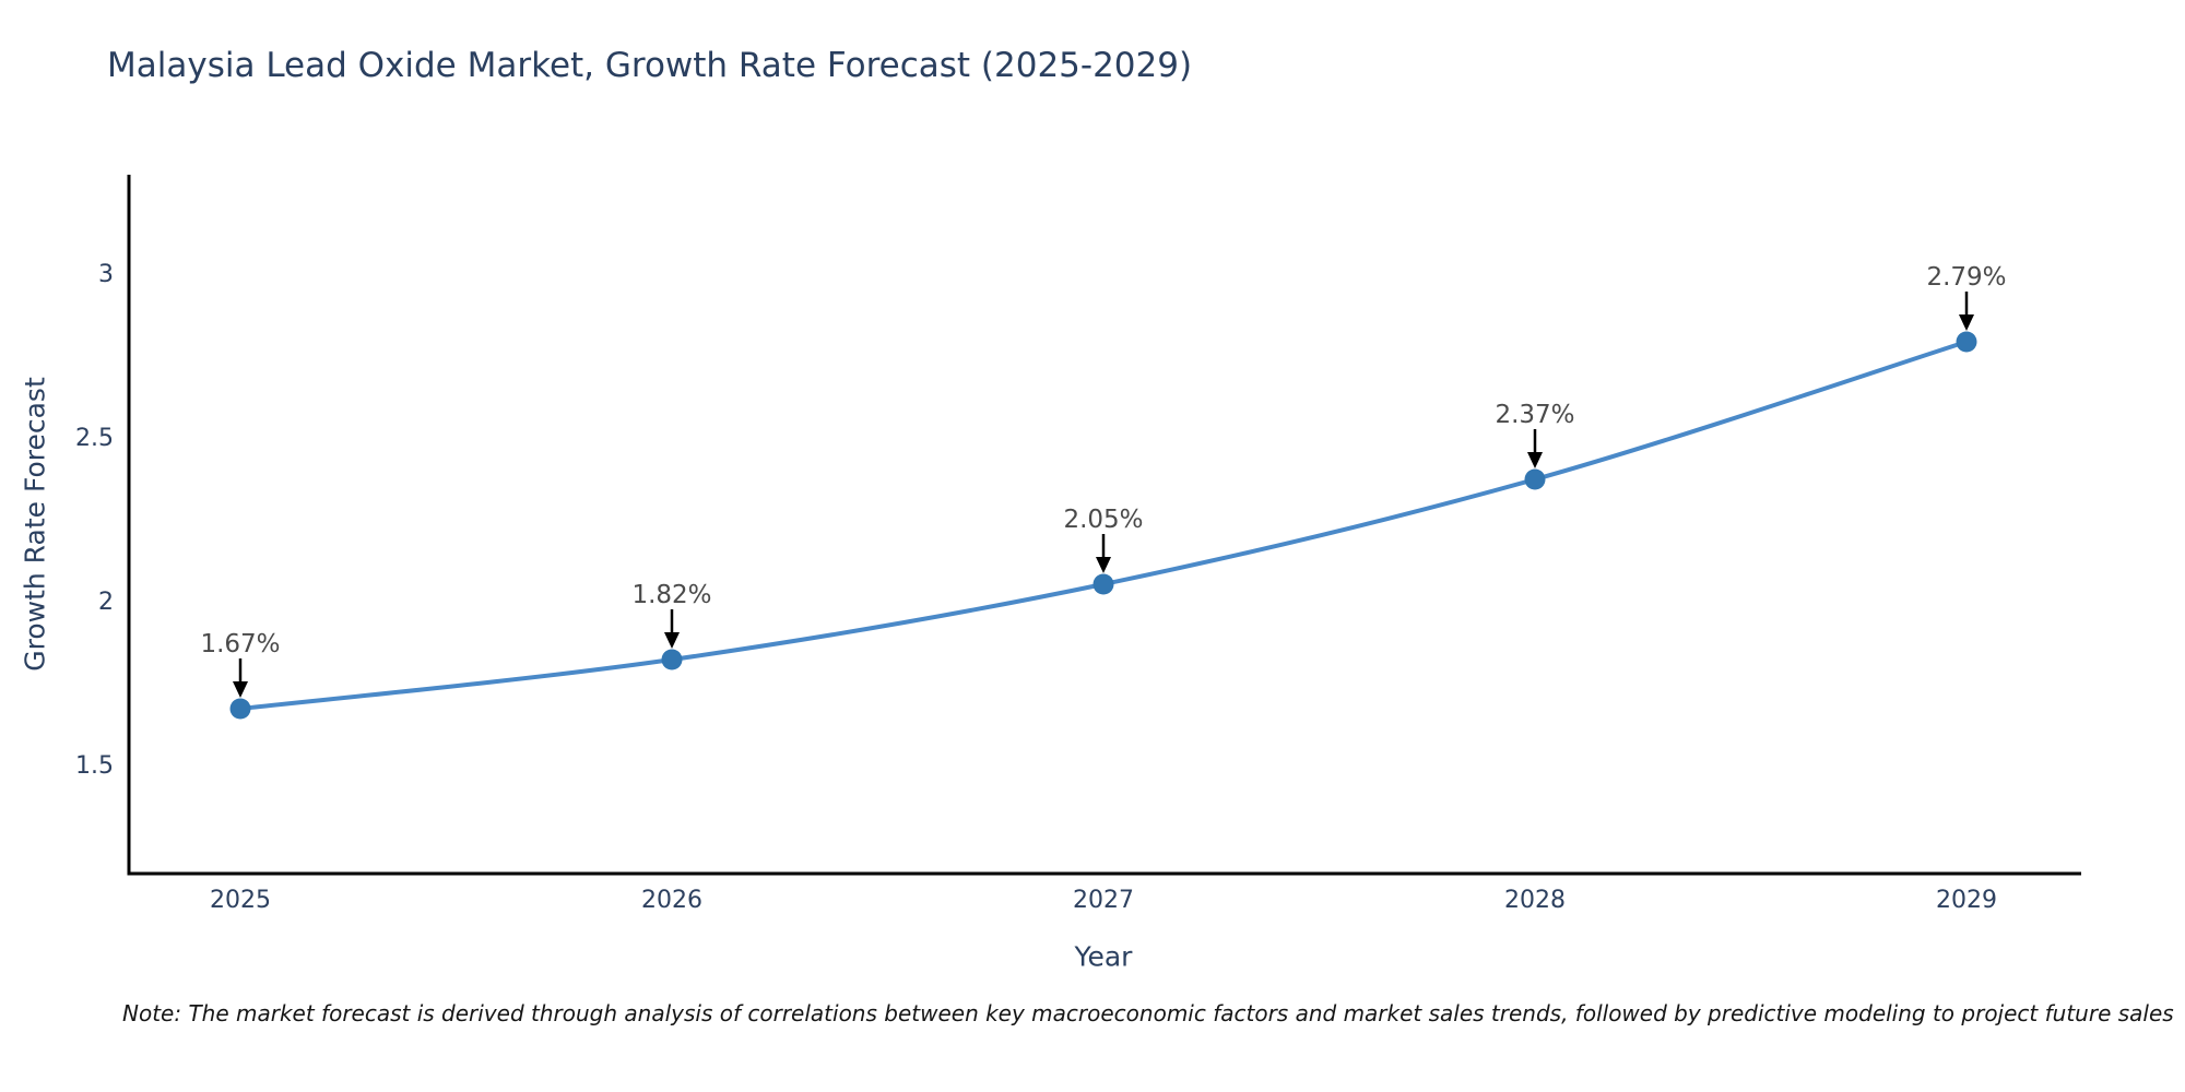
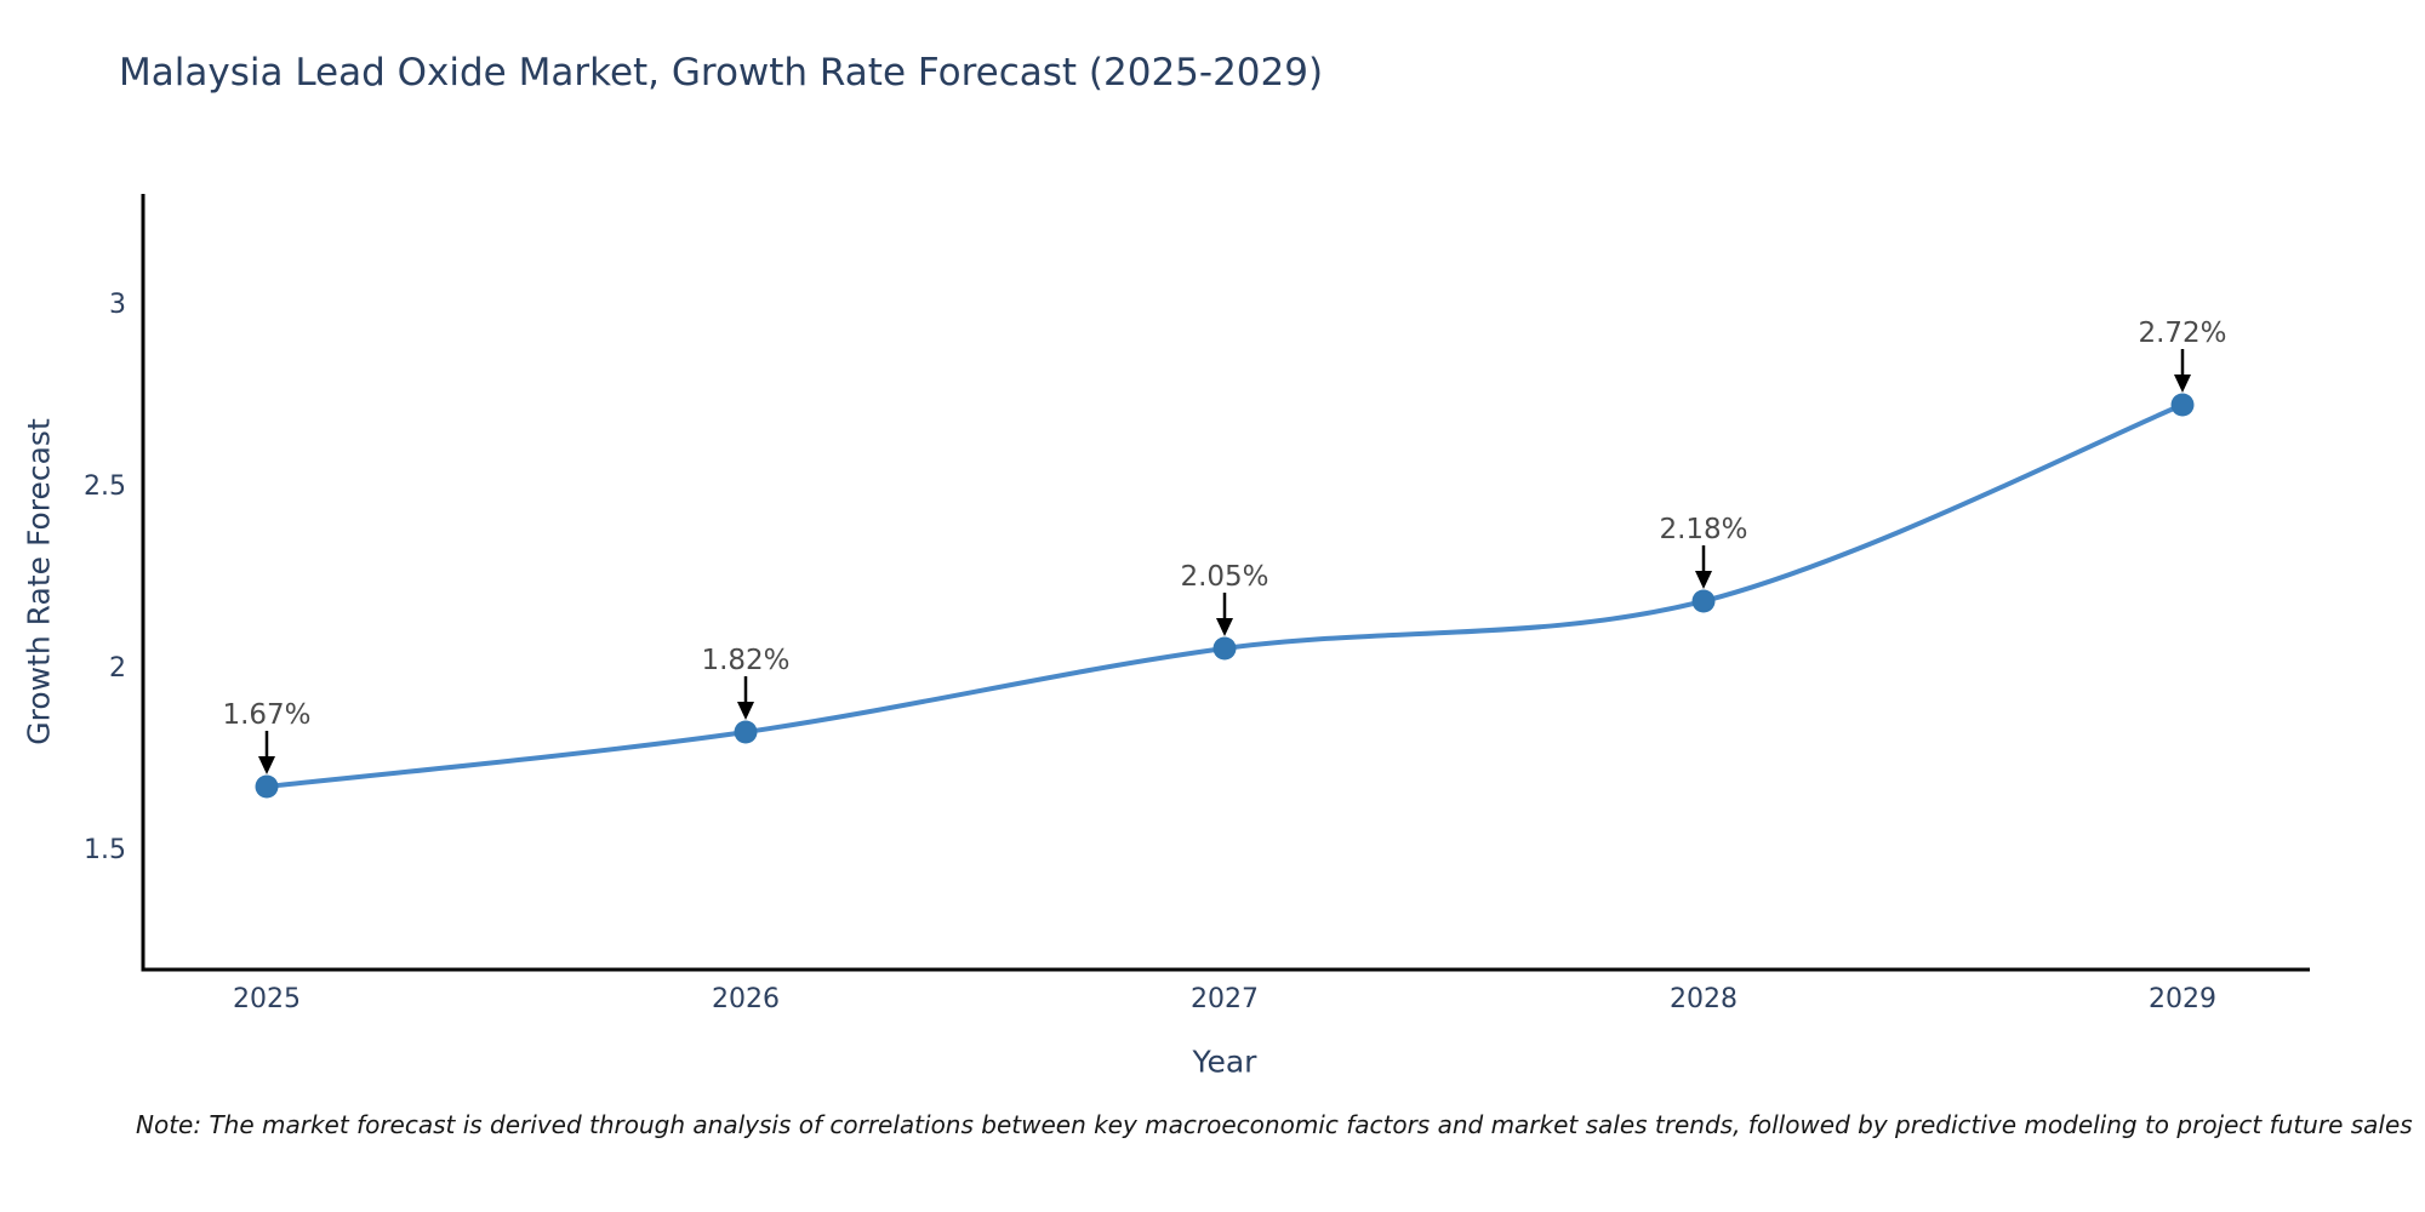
2028: 2.37% -> 2.18%
2029: 2.79% -> 2.72%
